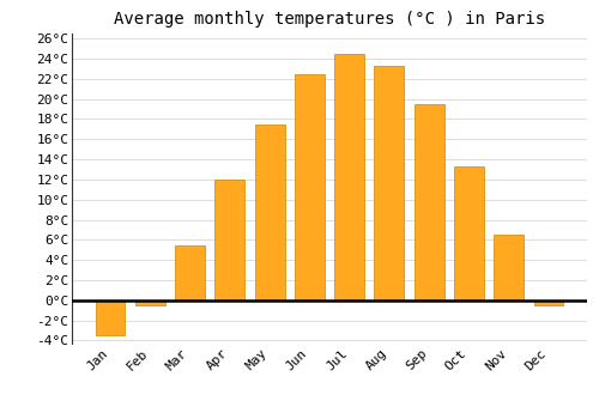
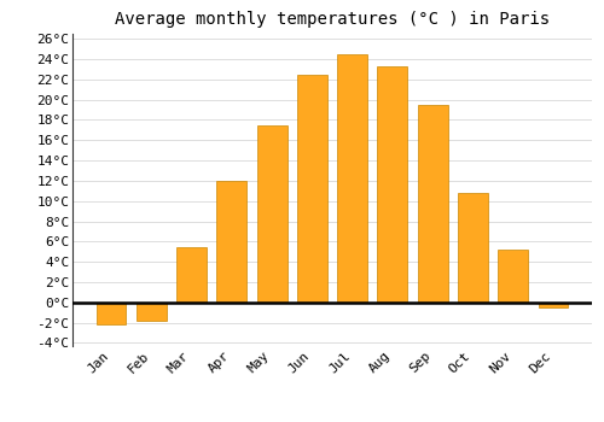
Jan: -3.5°C -> -2.2°C
Feb: -0.5°C -> -1.8°C
Oct: 13.3°C -> 10.8°C
Nov: 6.5°C -> 5.2°C
